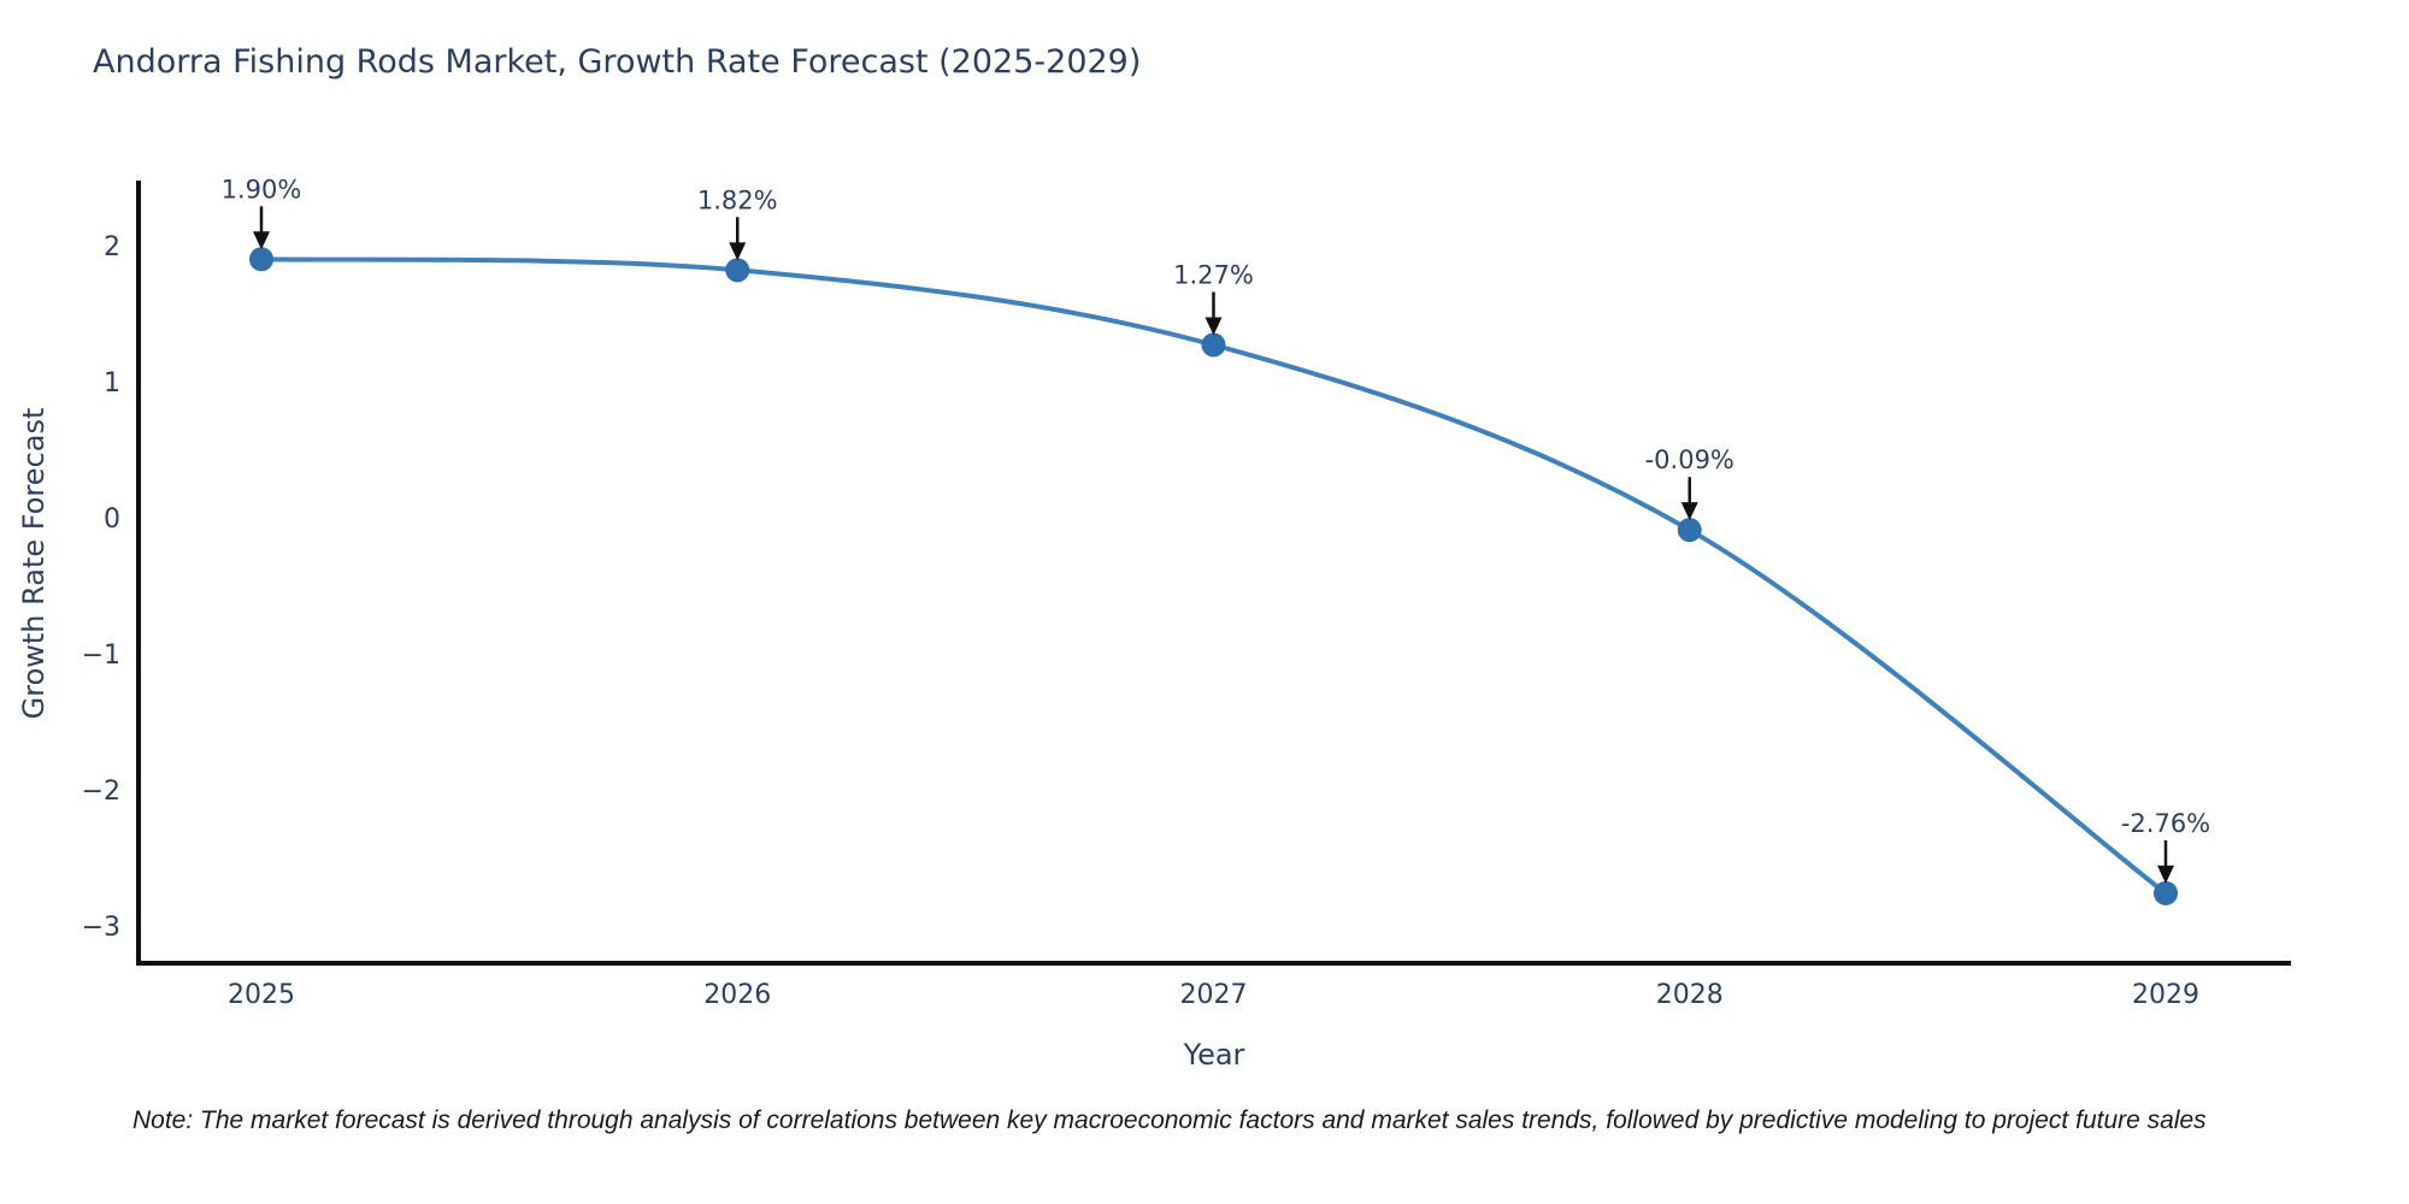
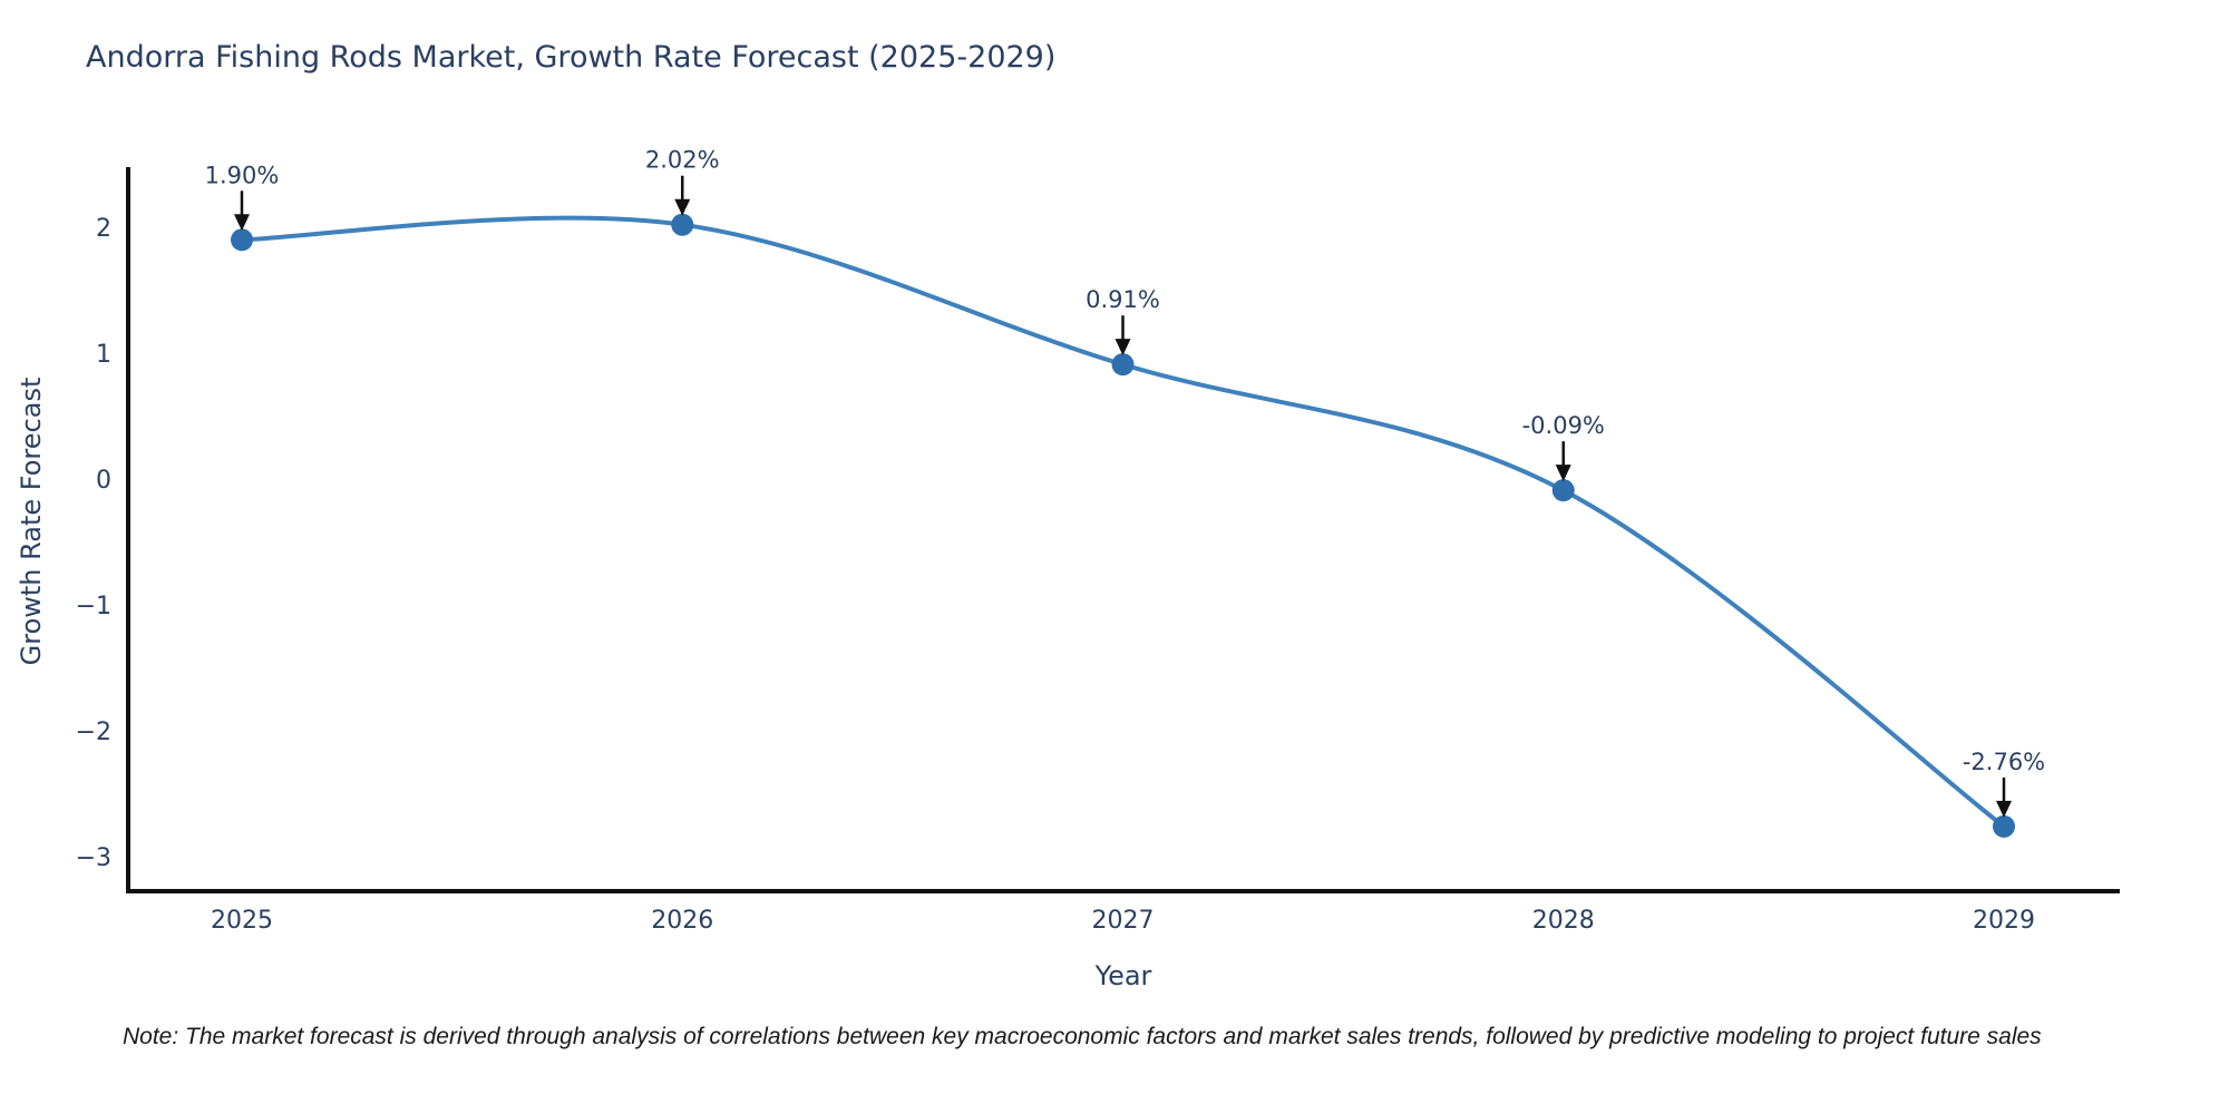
2026: 1.82% -> 2.02%
2027: 1.27% -> 0.91%
